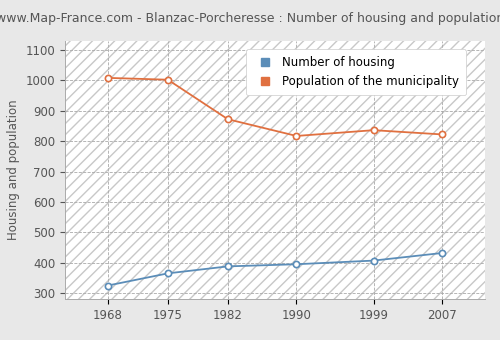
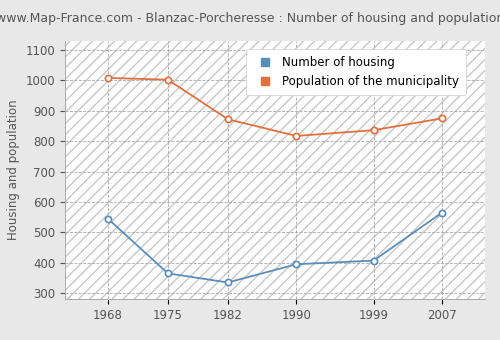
Number of housing/1968: 325 -> 545
Number of housing/1982: 388 -> 335
Number of housing/2007: 432 -> 565
Population of the municipality/2007: 822 -> 875
